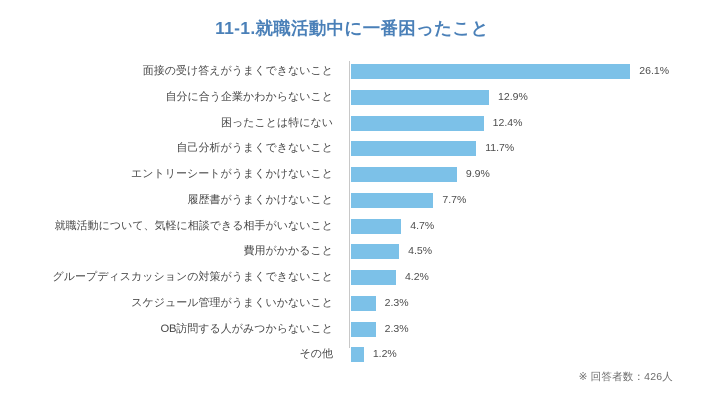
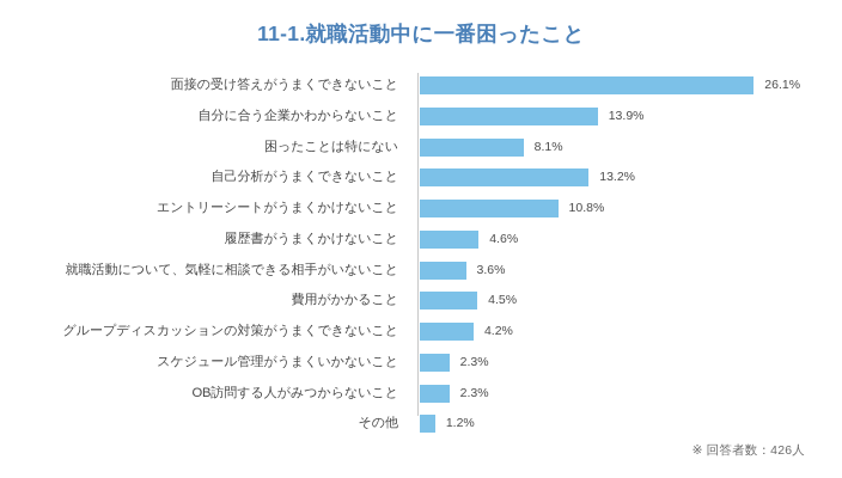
自分に合う企業かわからないこと: 12.9% -> 13.9%
困ったことは特にない: 12.4% -> 8.1%
自己分析がうまくできないこと: 11.7% -> 13.2%
エントリーシートがうまくかけないこと: 9.9% -> 10.8%
履歴書がうまくかけないこと: 7.7% -> 4.6%
就職活動について、気軽に相談できる相手がいないこと: 4.7% -> 3.6%
